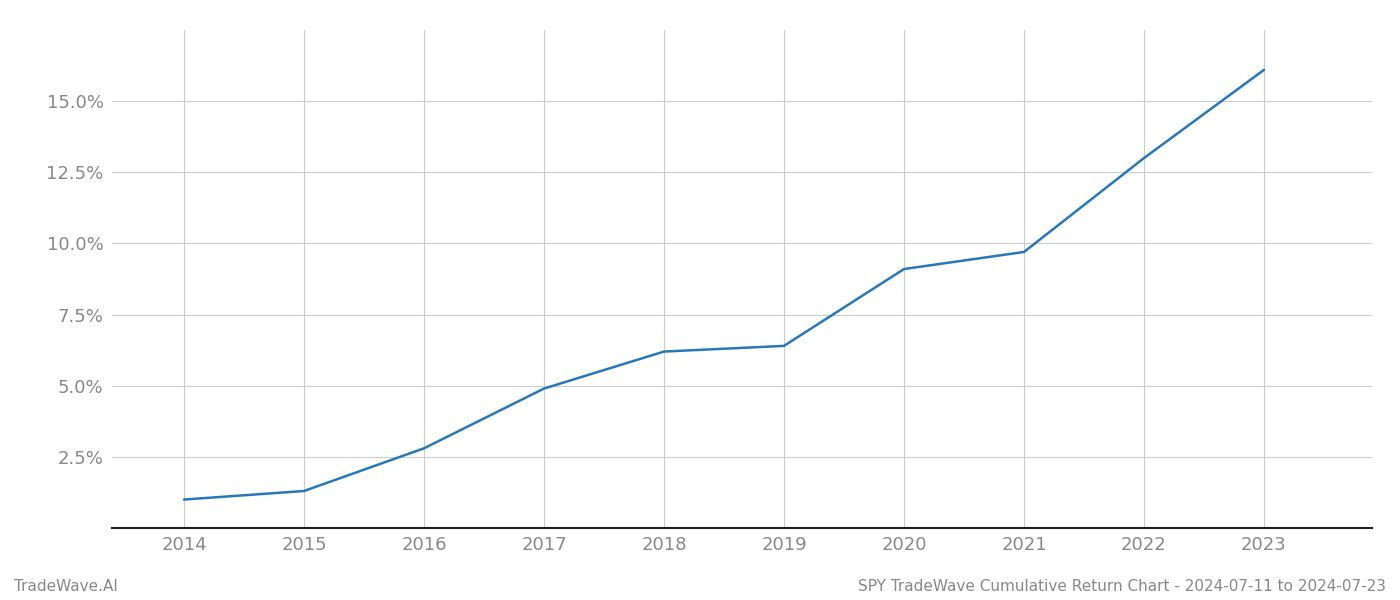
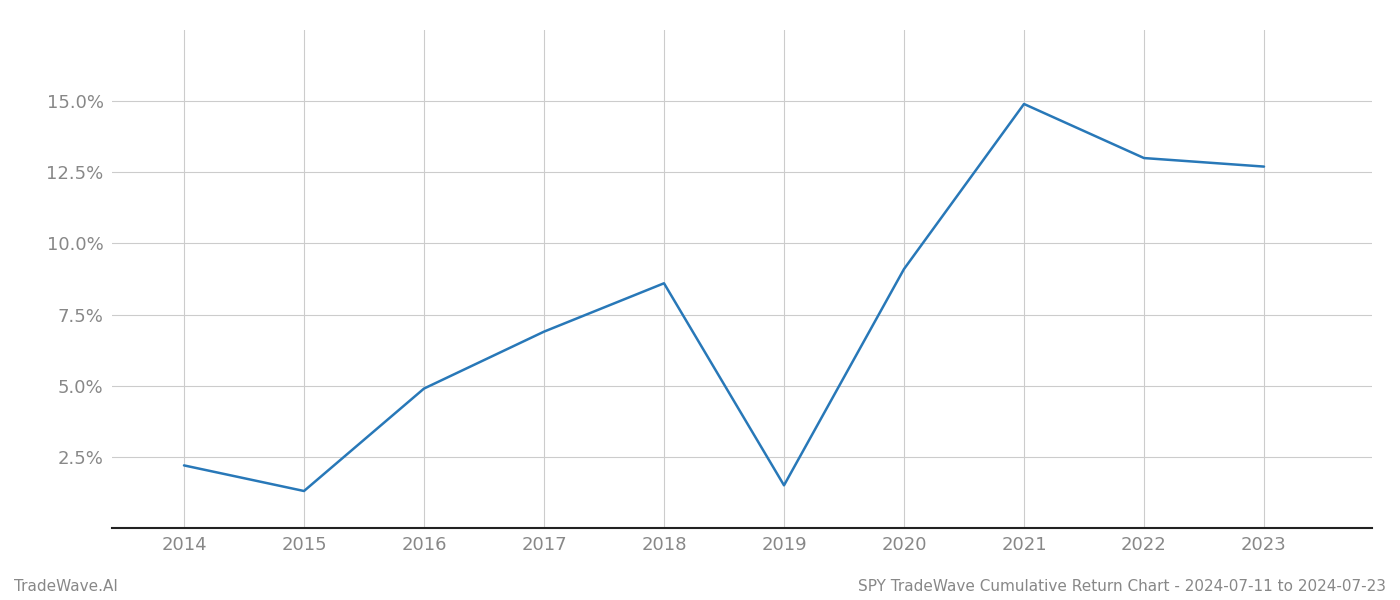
2014: 1.0% -> 2.2%
2016: 2.8% -> 4.9%
2017: 4.9% -> 6.9%
2018: 6.2% -> 8.6%
2019: 6.4% -> 1.5%
2021: 9.7% -> 14.9%
2023: 16.1% -> 12.7%
